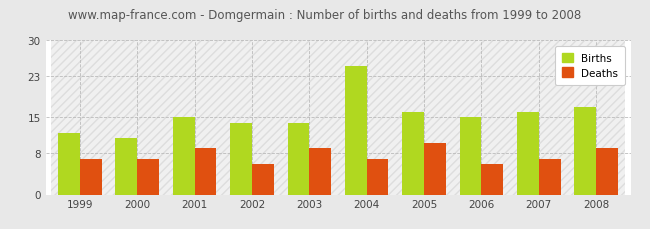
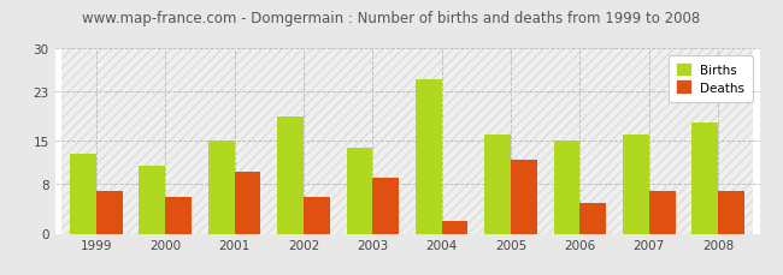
Births/1999: 12 -> 13
Deaths/2000: 7 -> 6
Deaths/2001: 9 -> 10
Births/2002: 14 -> 19
Deaths/2004: 7 -> 2
Deaths/2005: 10 -> 12
Deaths/2006: 6 -> 5
Births/2008: 17 -> 18
Deaths/2008: 9 -> 7
